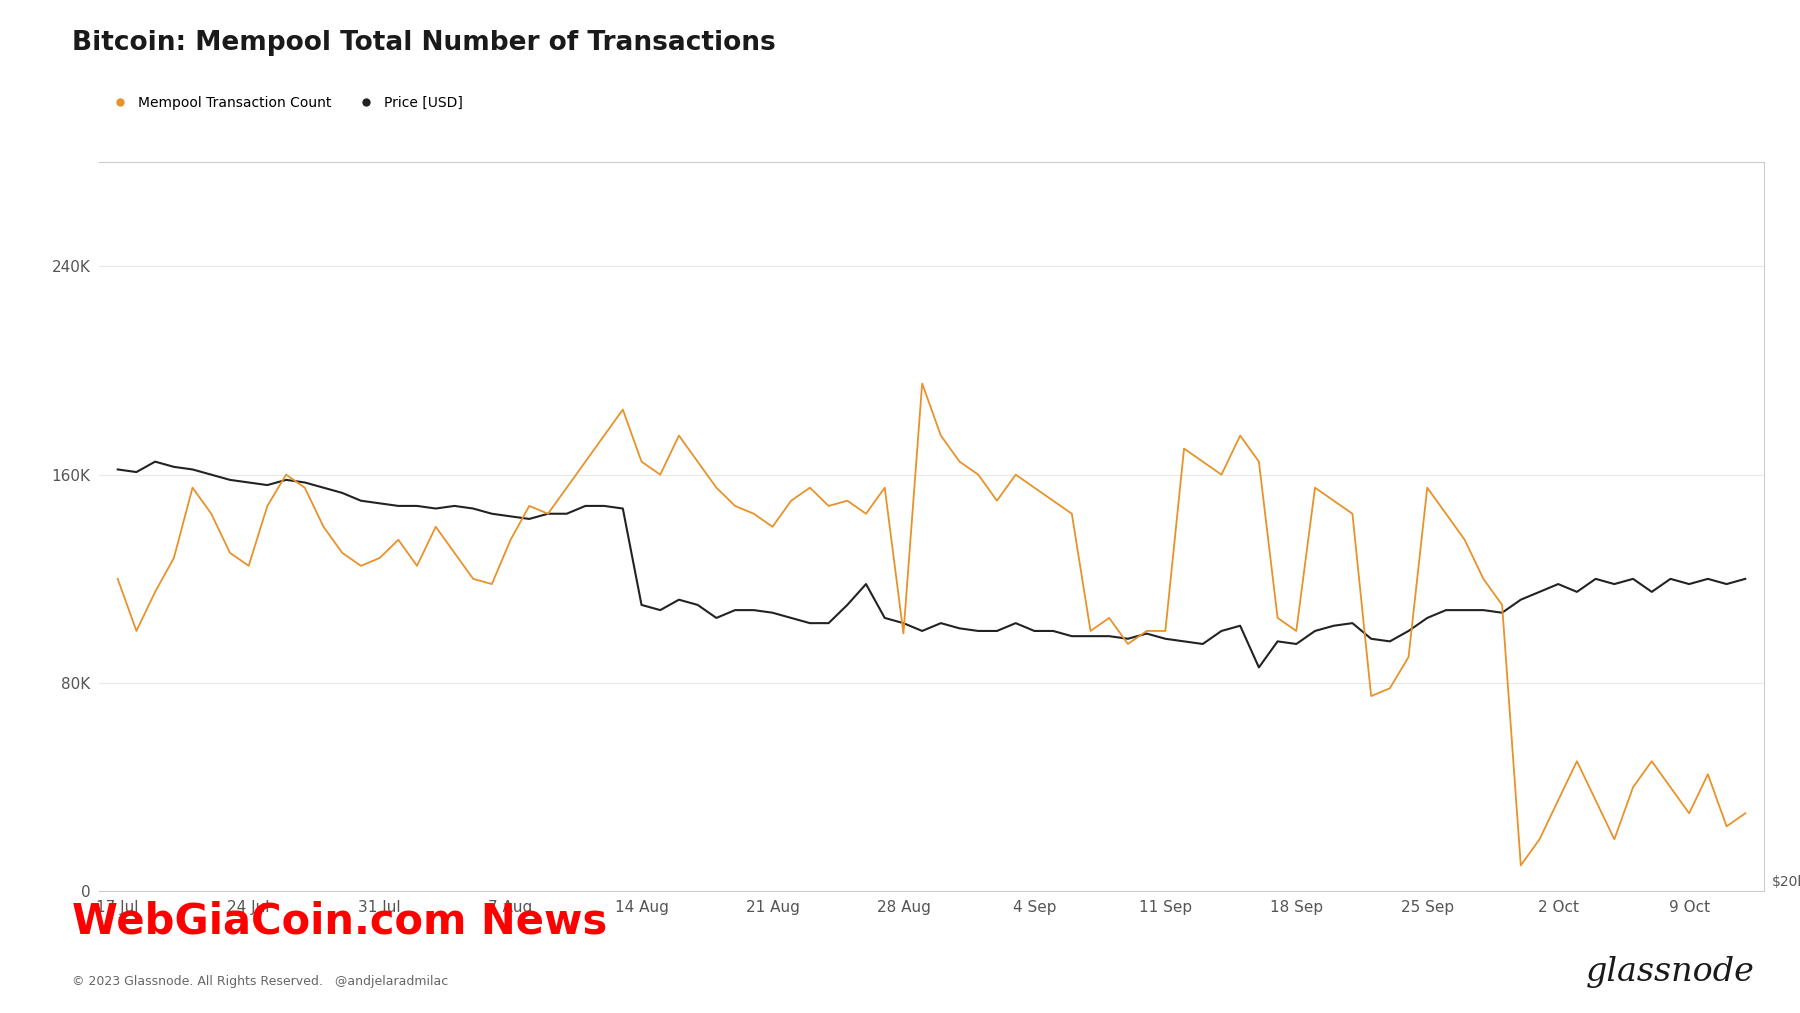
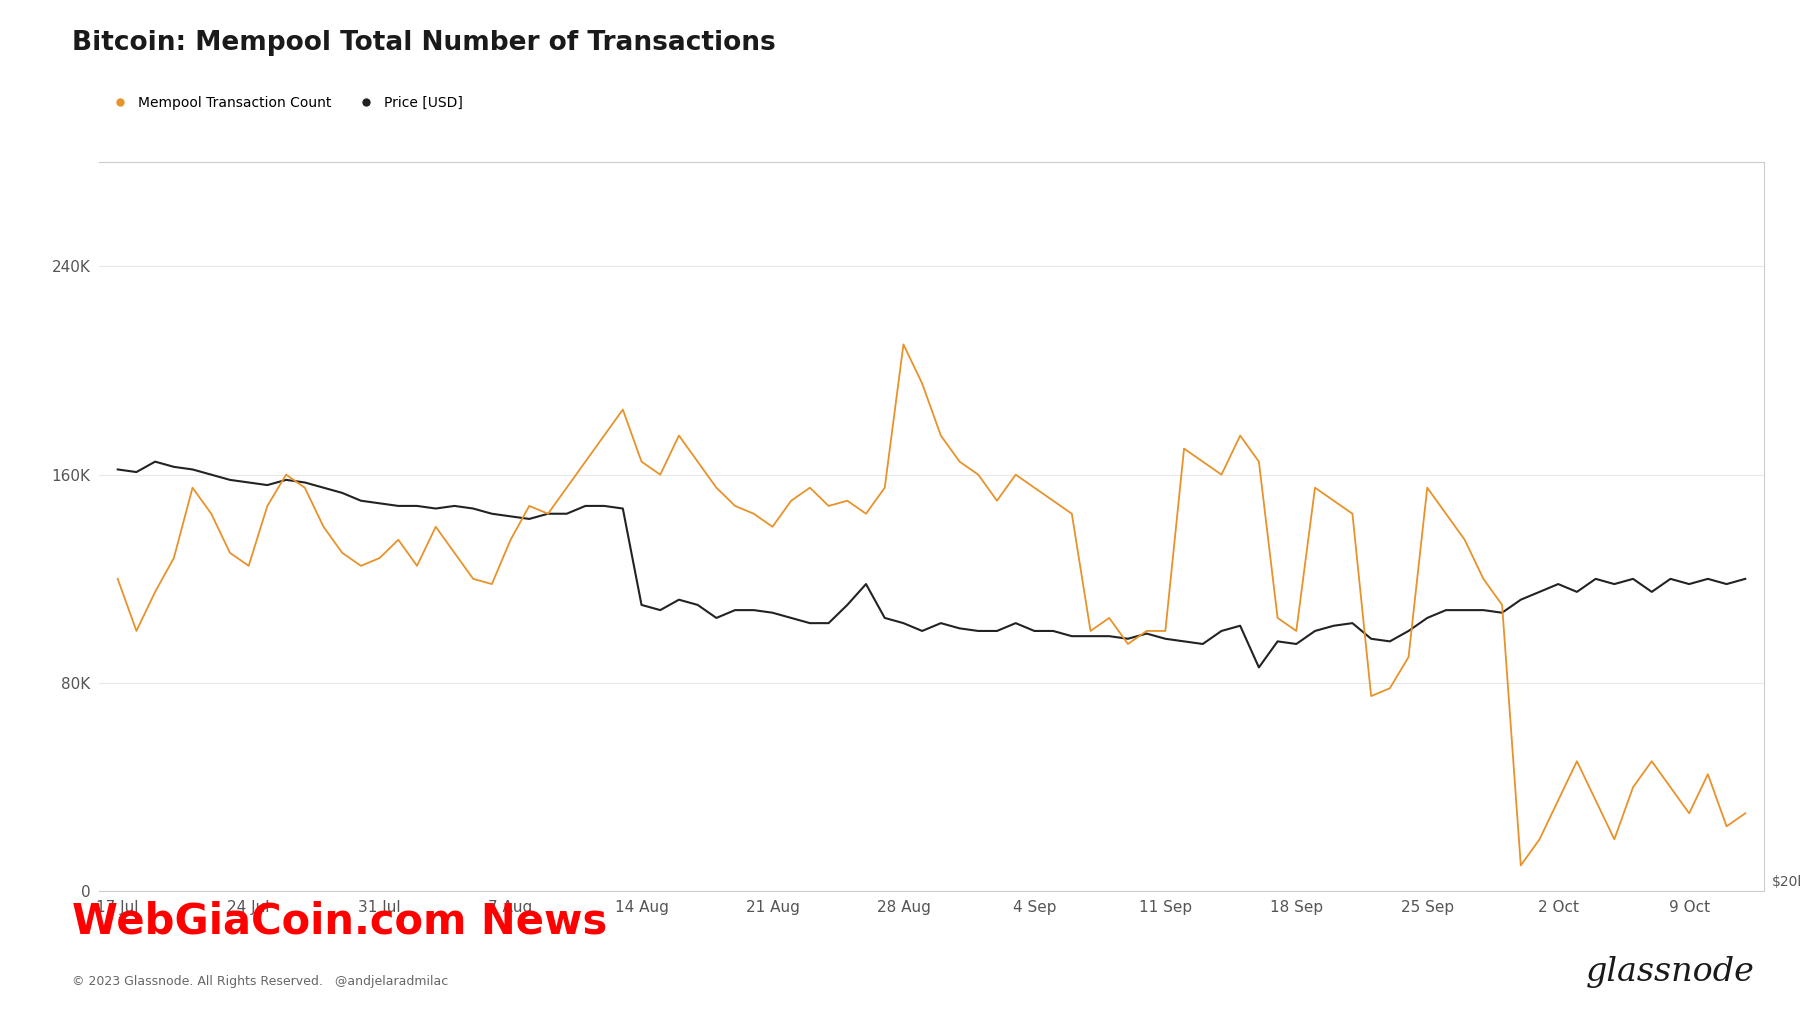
Mempool Transaction Count/28 Aug: 99K -> 210K
